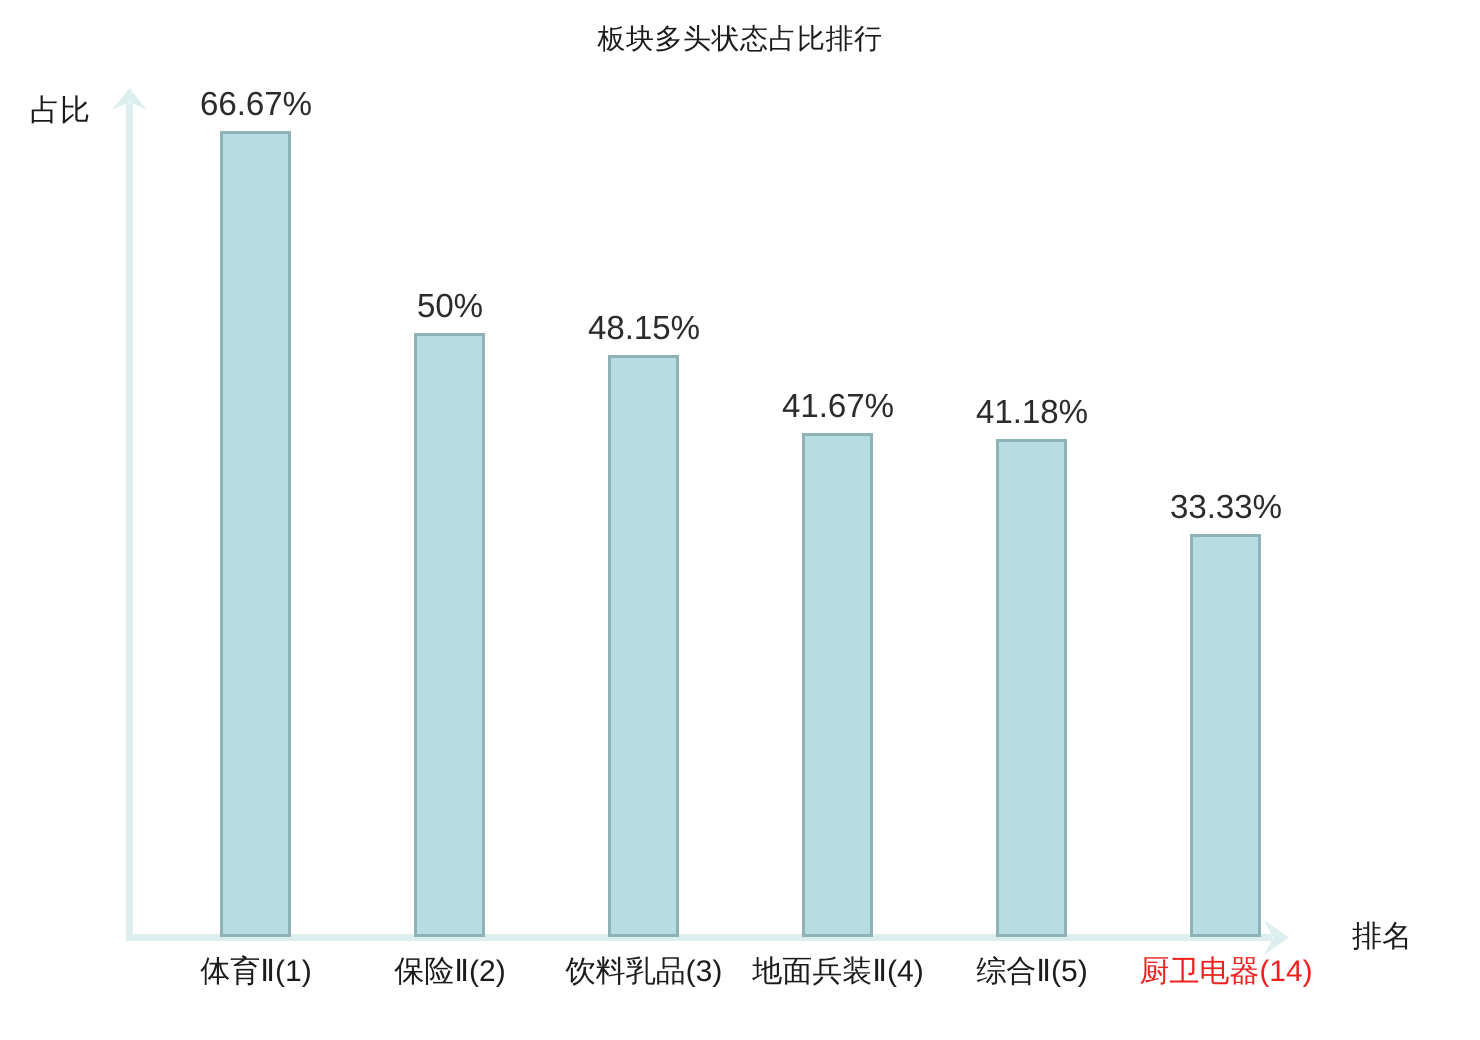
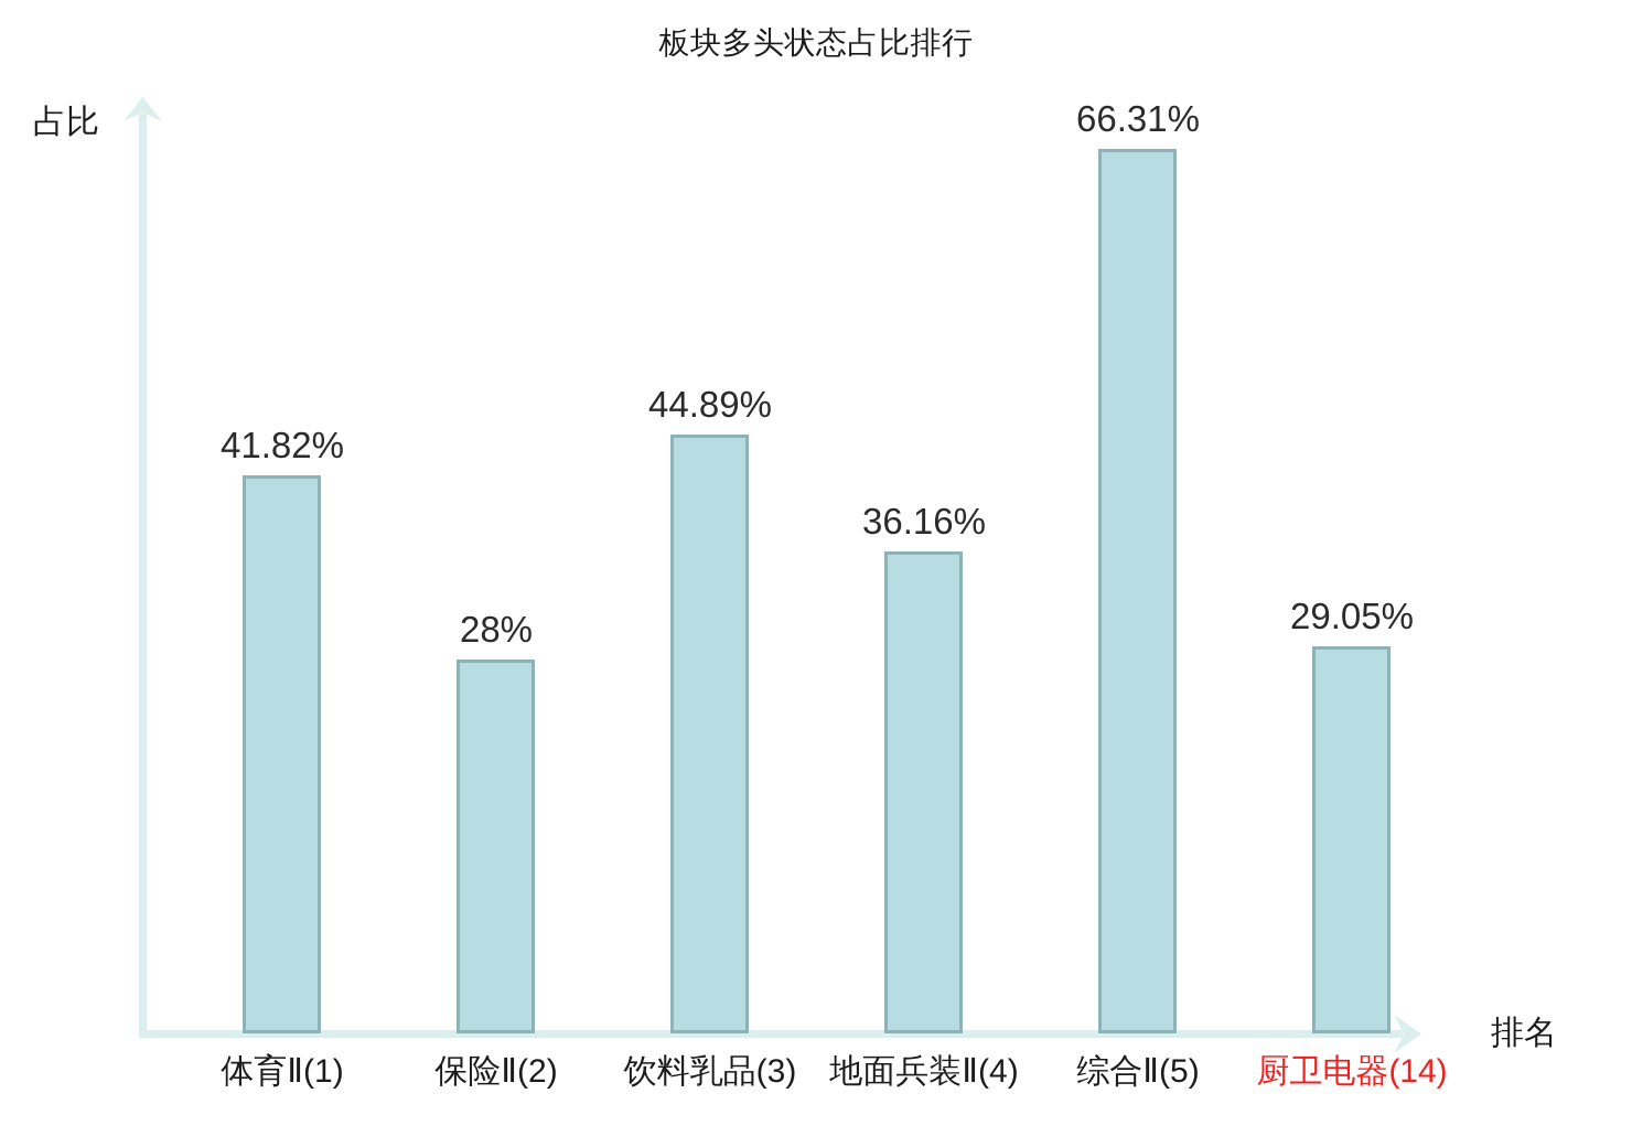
体育Ⅱ(1): 66.67% -> 41.82%
保险Ⅱ(2): 50% -> 28%
饮料乳品(3): 48.15% -> 44.89%
地面兵装Ⅱ(4): 41.67% -> 36.16%
综合Ⅱ(5): 41.18% -> 66.31%
厨卫电器(14): 33.33% -> 29.05%
